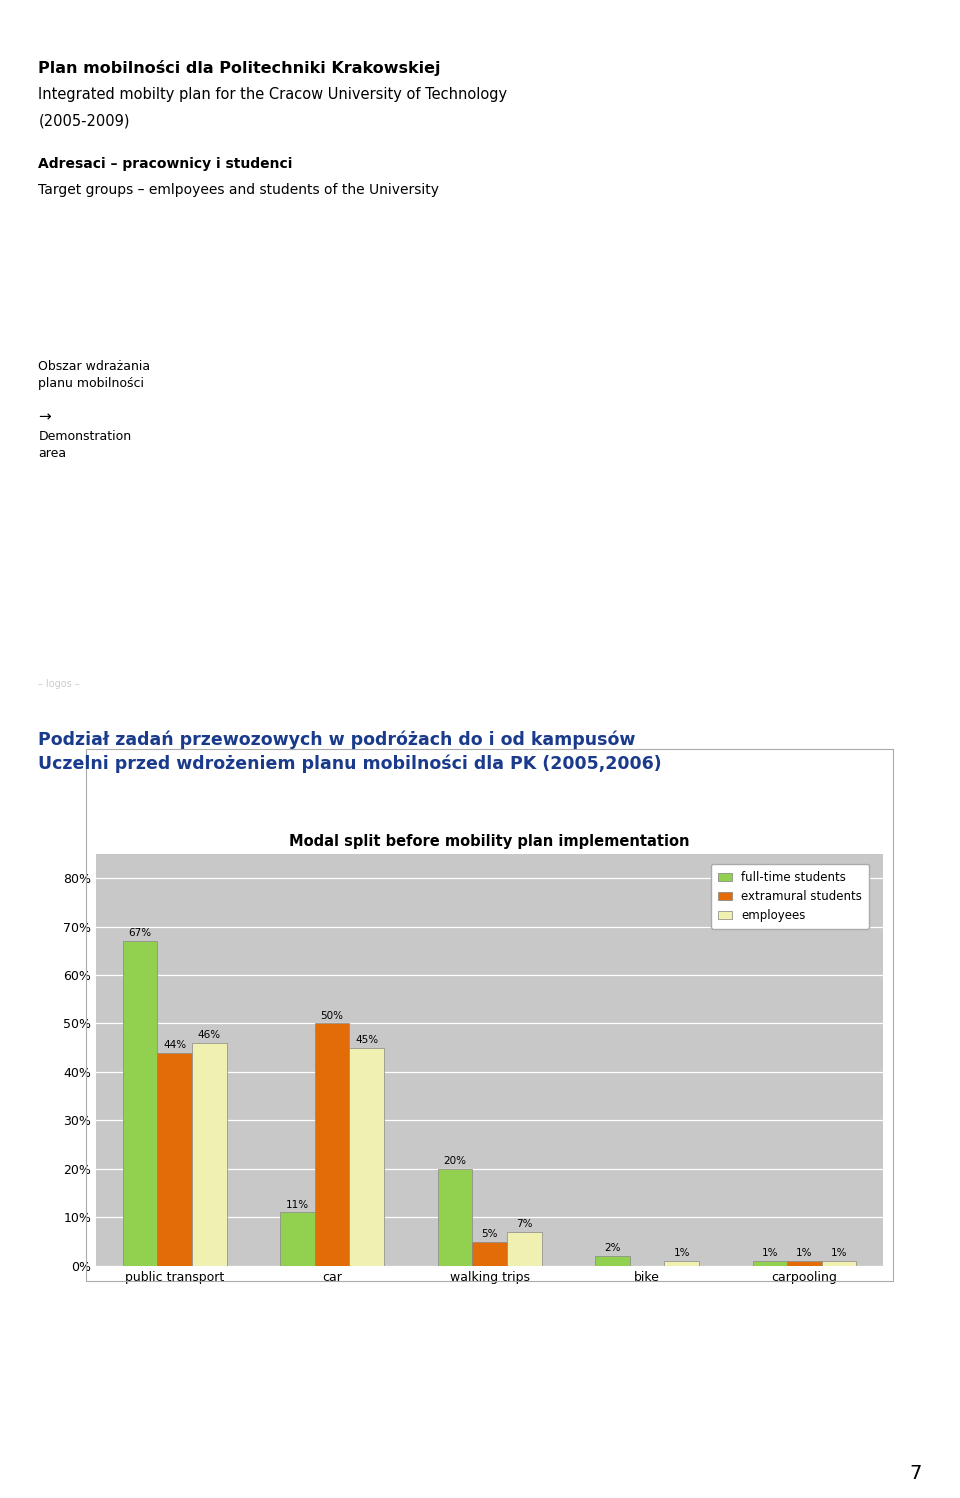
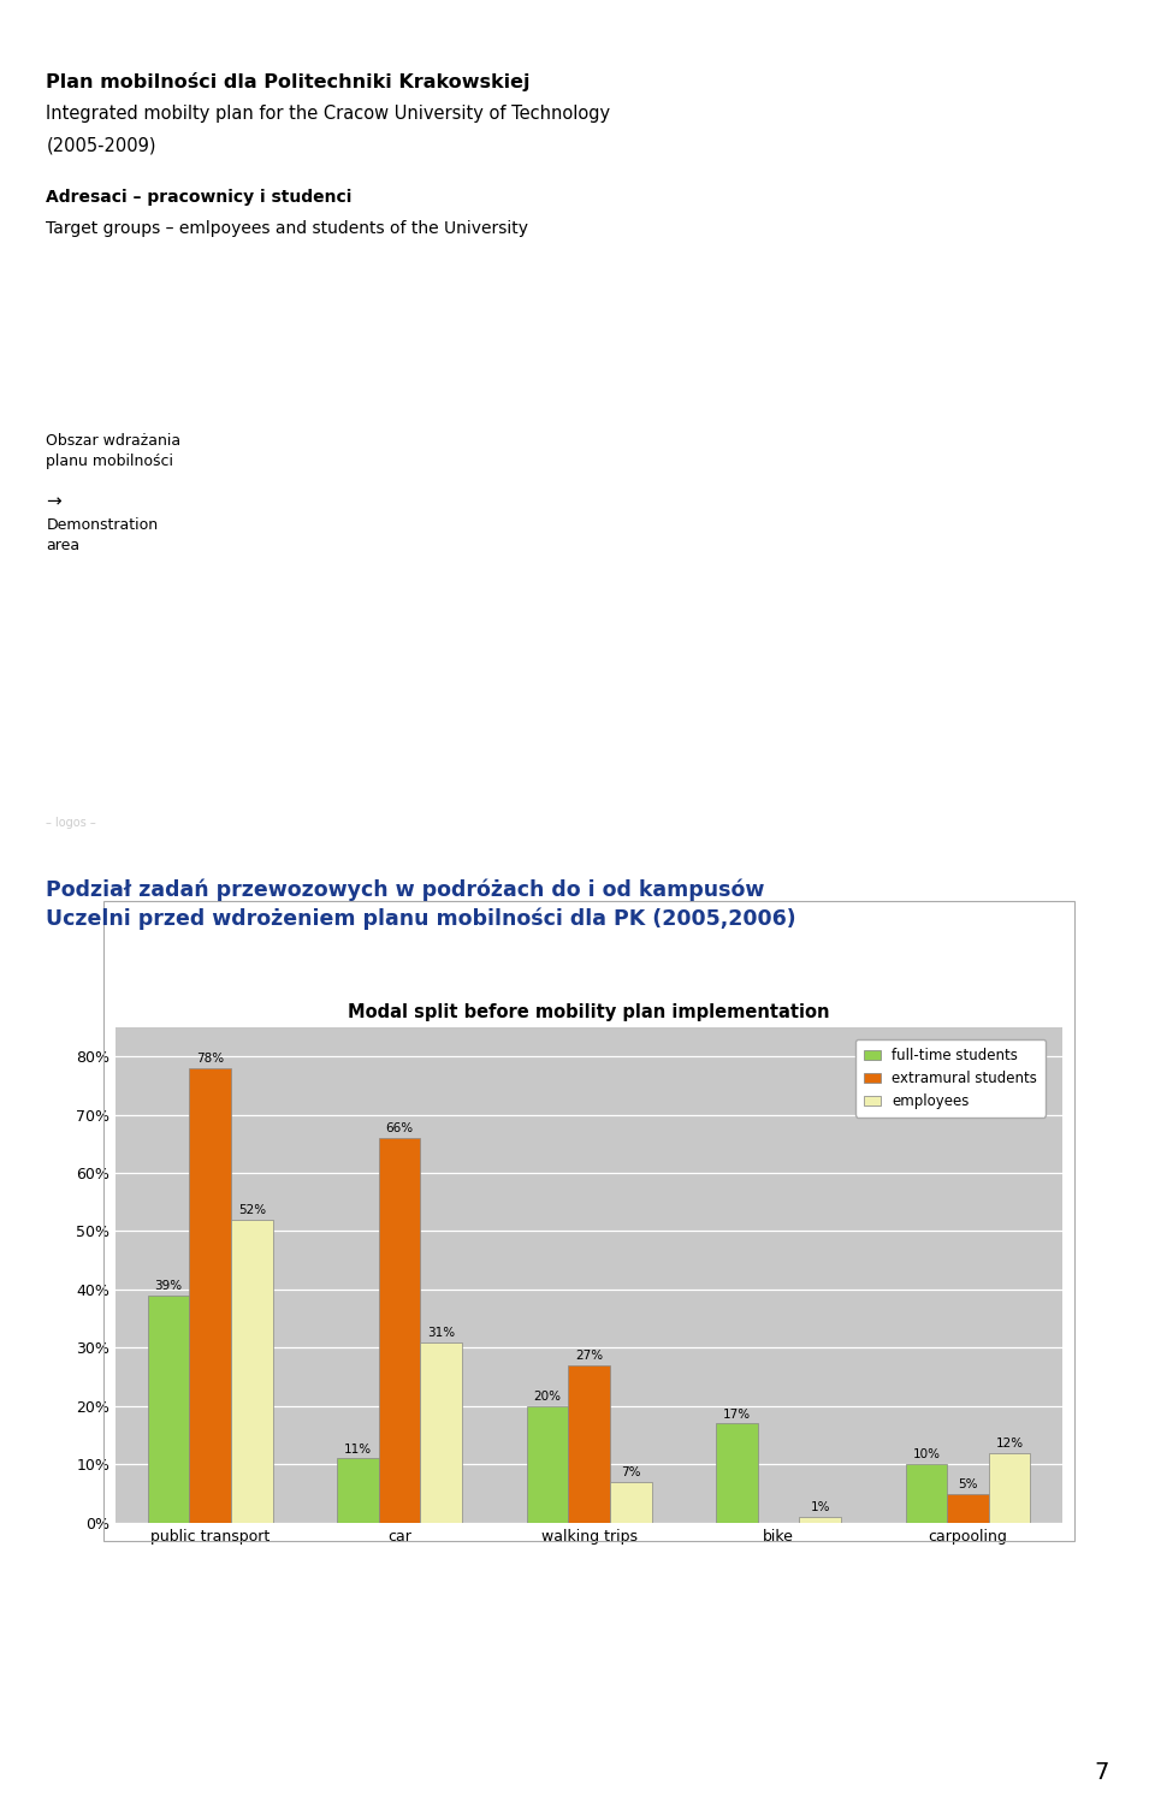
full-time students/public transport: 67% -> 39%
extramural students/public transport: 44% -> 78%
employees/public transport: 46% -> 52%
extramural students/car: 50% -> 66%
employees/car: 45% -> 31%
extramural students/walking trips: 5% -> 27%
full-time students/bike: 2% -> 17%
full-time students/carpooling: 1% -> 10%
extramural students/carpooling: 1% -> 5%
employees/carpooling: 1% -> 12%
